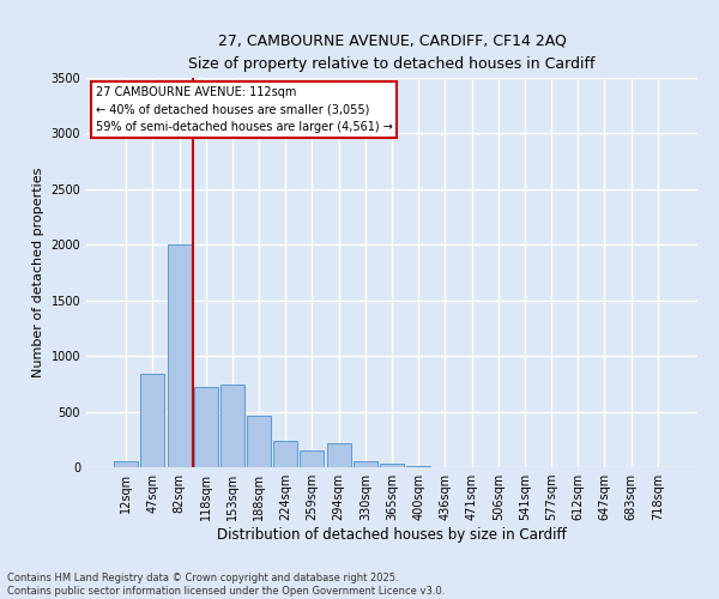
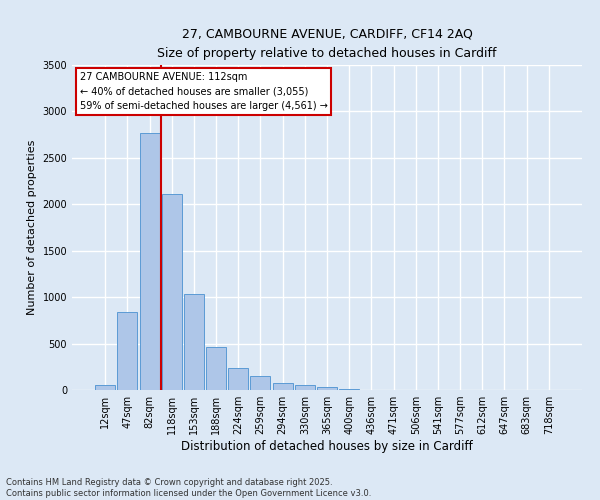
82sqm: 2000 -> 2770
118sqm: 720 -> 2110
153sqm: 740 -> 1040
294sqm: 220 -> 80
